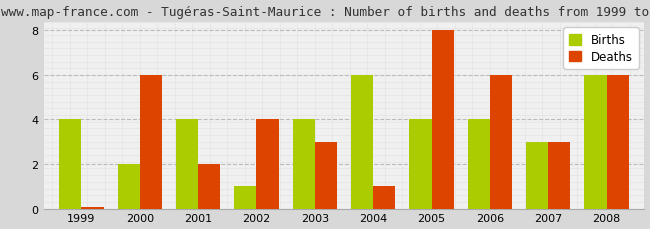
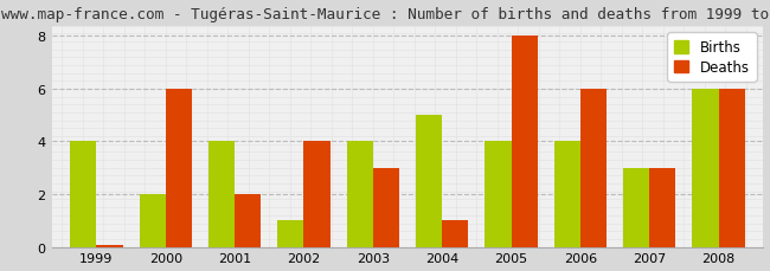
Births/2004: 6 -> 5
